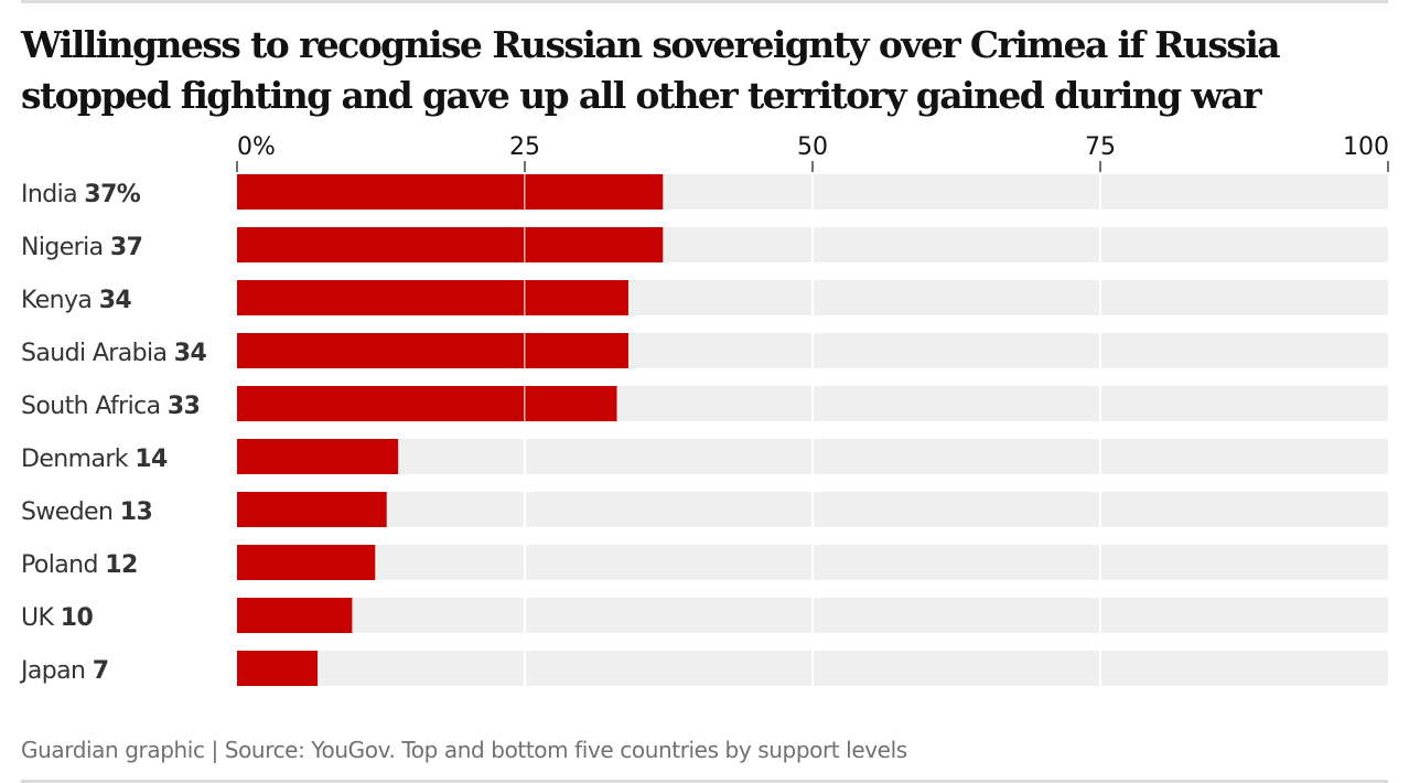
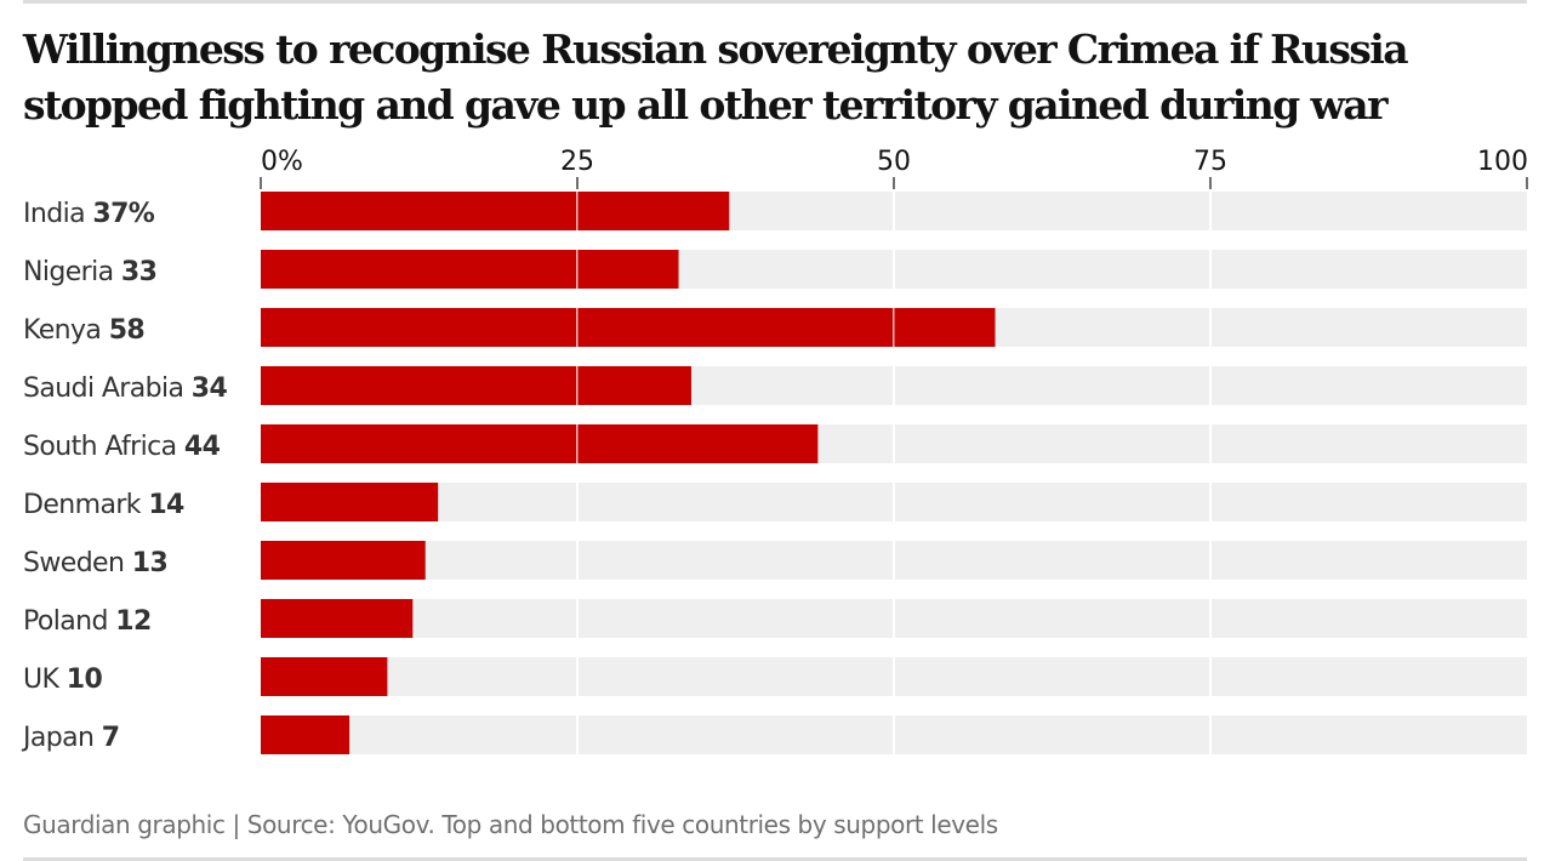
Nigeria: 37 -> 33
Kenya: 34 -> 58
South Africa: 33 -> 44
